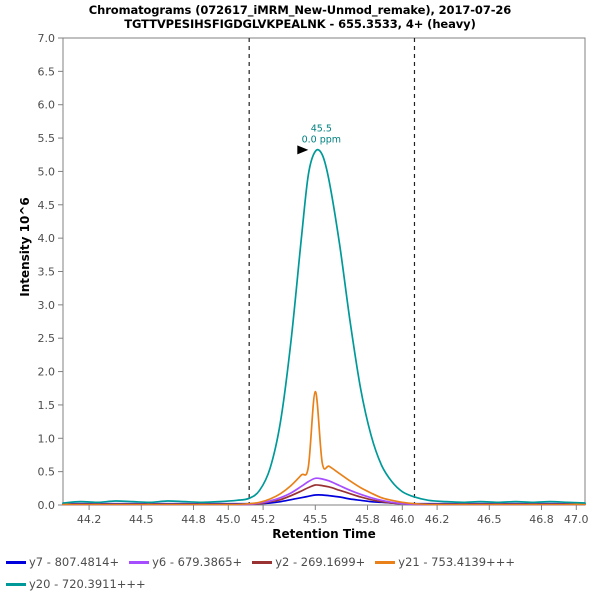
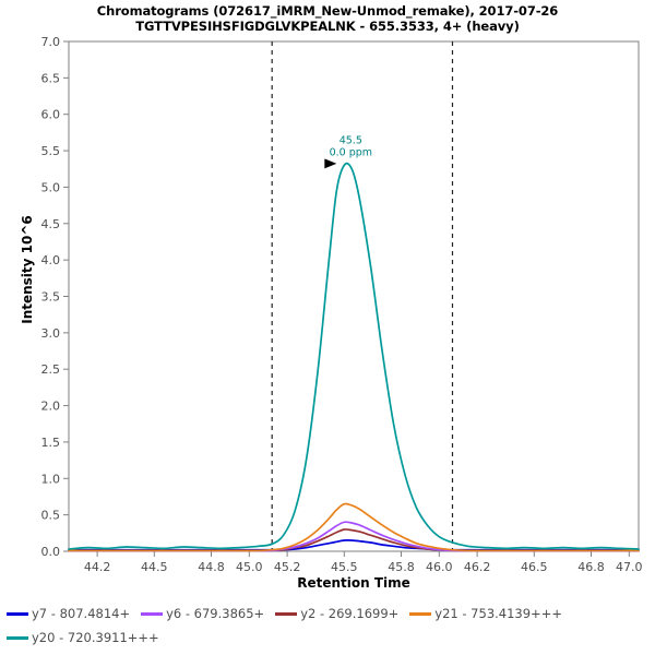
y21 - 753.4139+++/45.5: 1.7 -> 0.7
